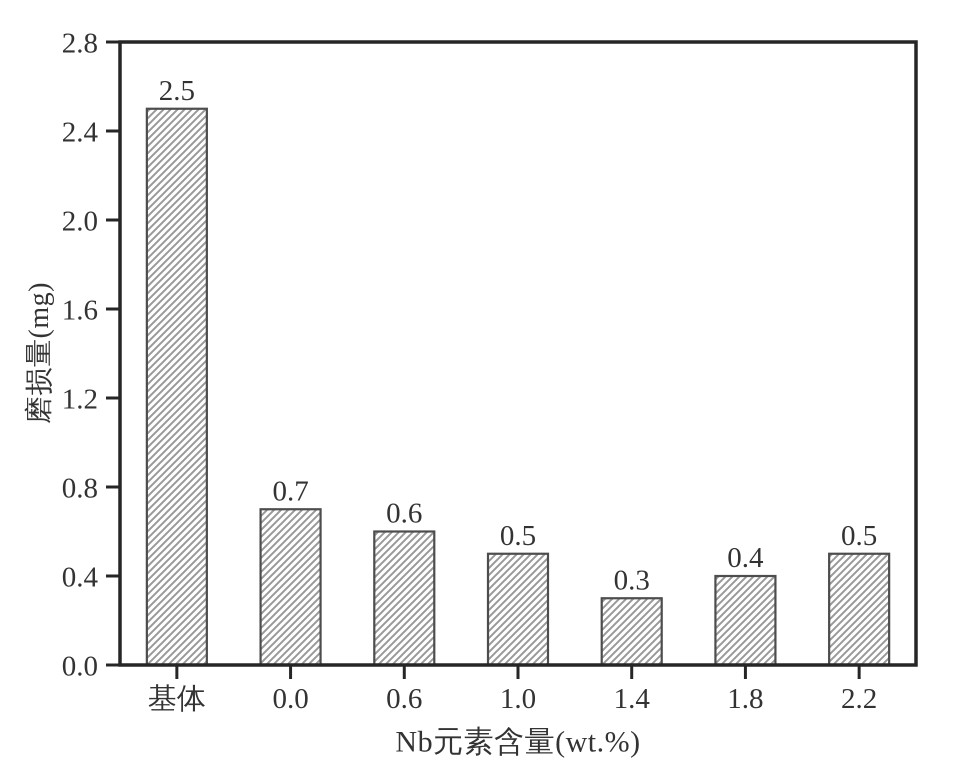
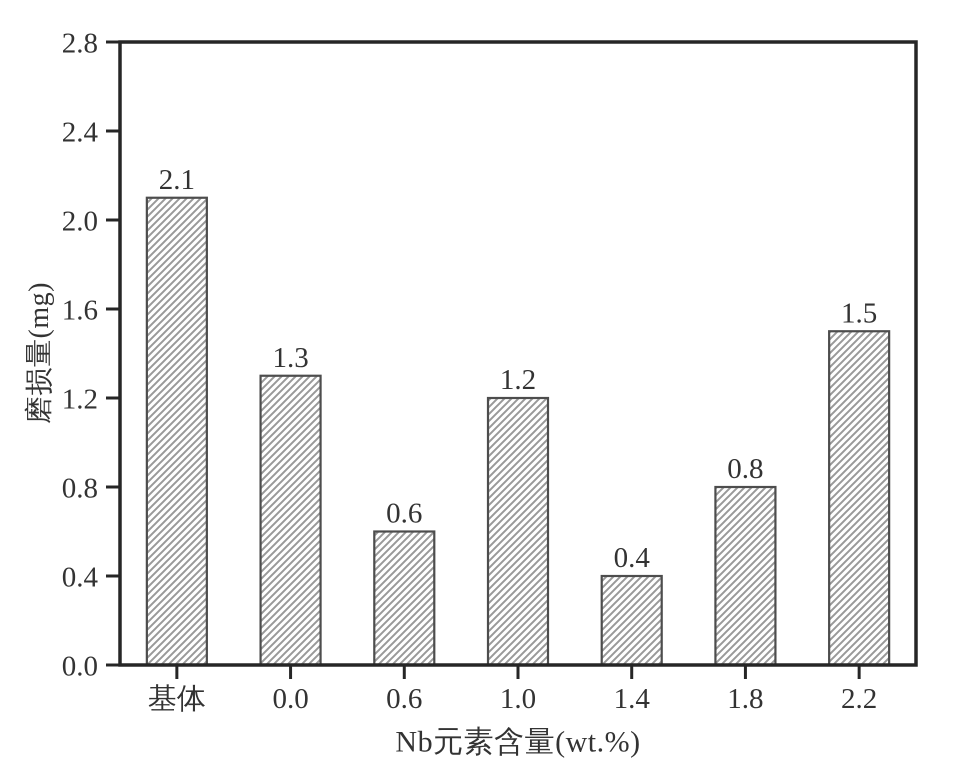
基体: 2.5 -> 2.1
0.0: 0.7 -> 1.3
1.0: 0.5 -> 1.2
1.4: 0.3 -> 0.4
1.8: 0.4 -> 0.8
2.2: 0.5 -> 1.5
